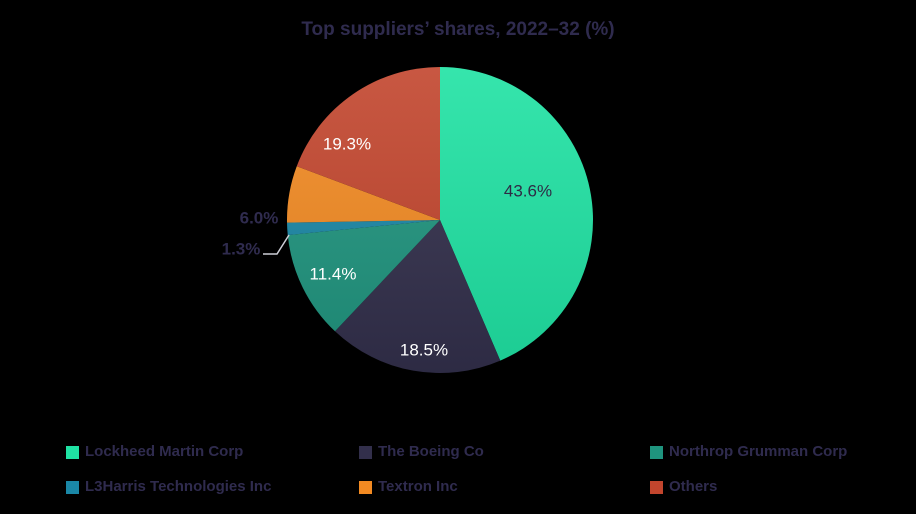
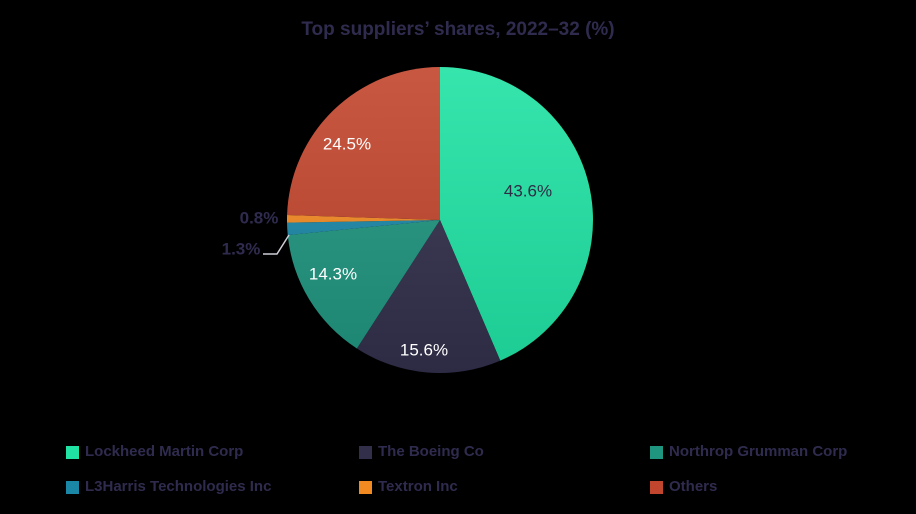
The Boeing Co: 18.5% -> 15.6%
Northrop Grumman Corp: 11.4% -> 14.3%
Textron Inc: 6.0% -> 0.8%
Others: 19.3% -> 24.5%
